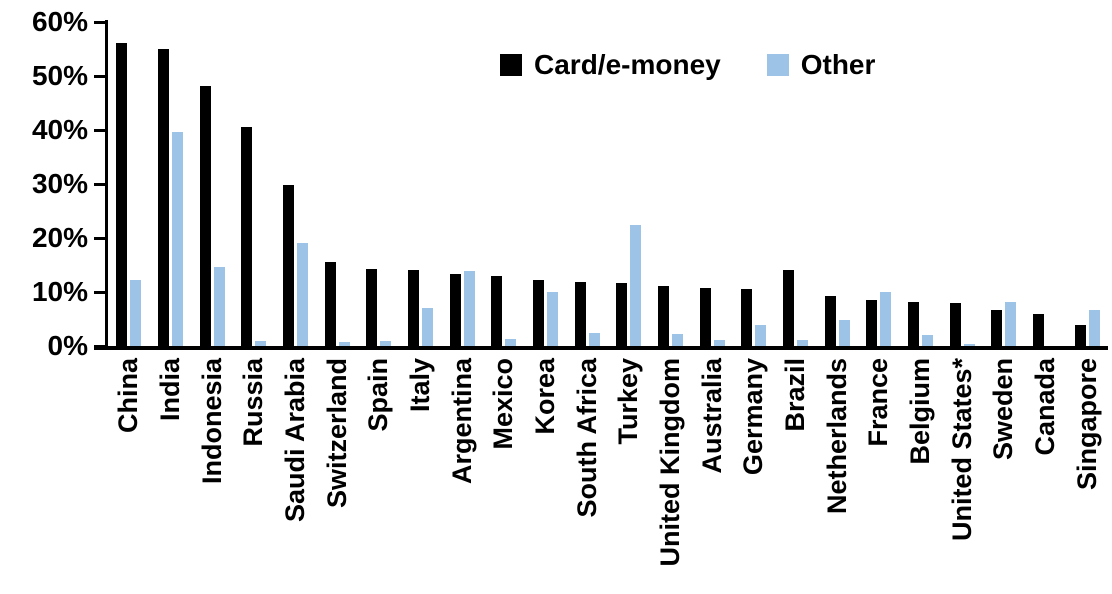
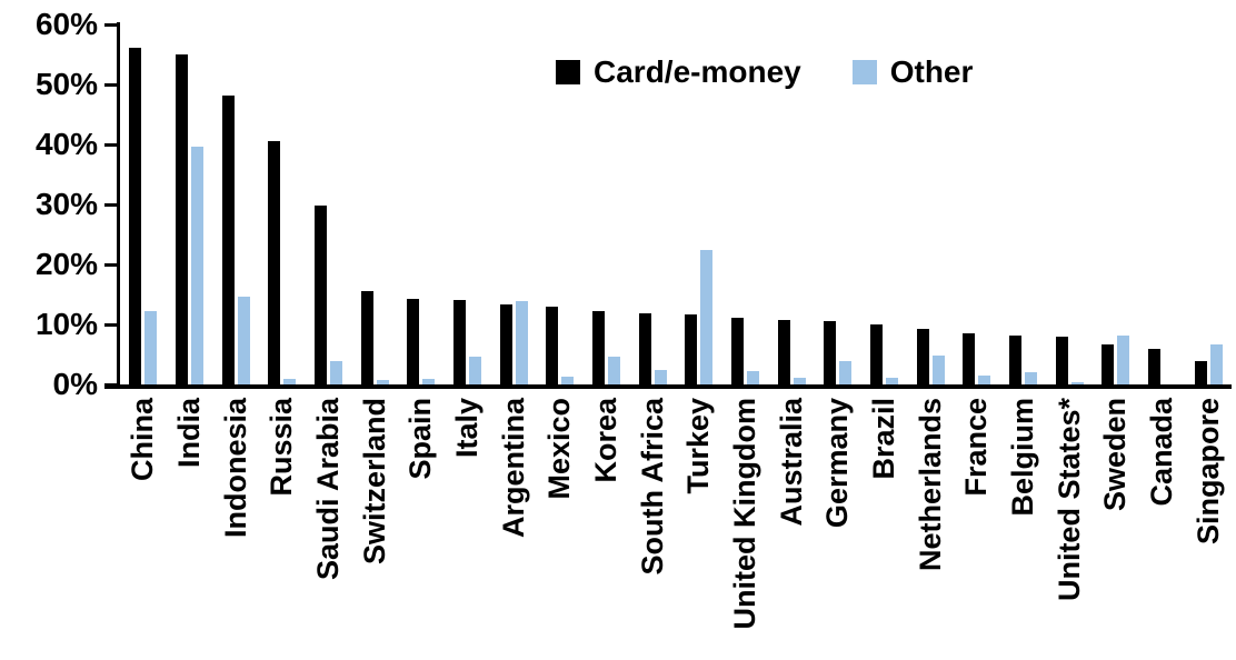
Other/Saudi Arabia: 19% -> 4%
Other/Italy: 7% -> 5%
Other/Korea: 10% -> 5%
Card/e-money/Brazil: 14% -> 10%
Other/France: 10% -> 2%
